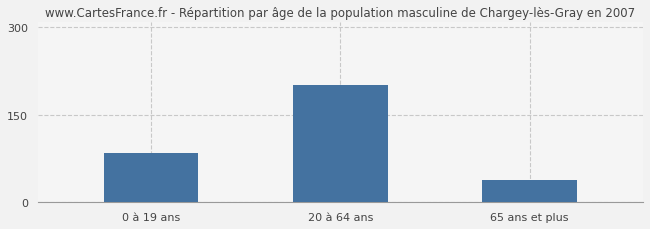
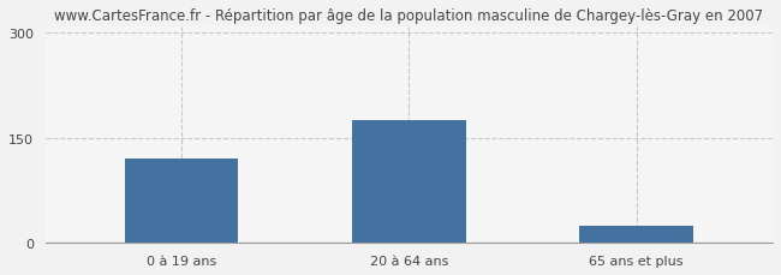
0 à 19 ans: 84 -> 120
20 à 64 ans: 202 -> 175
65 ans et plus: 38 -> 25
